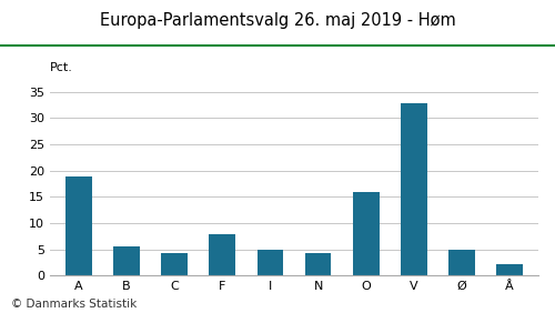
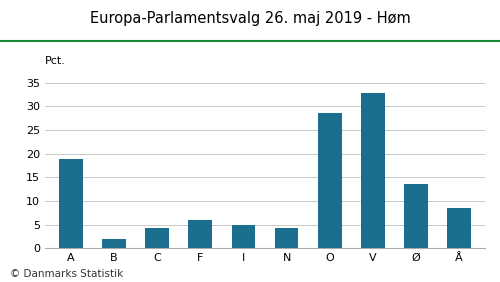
B: 5.6 -> 2.0
F: 7.9 -> 6.0
O: 16.0 -> 28.5
Ø: 5.0 -> 13.5
Å: 2.1 -> 8.5
